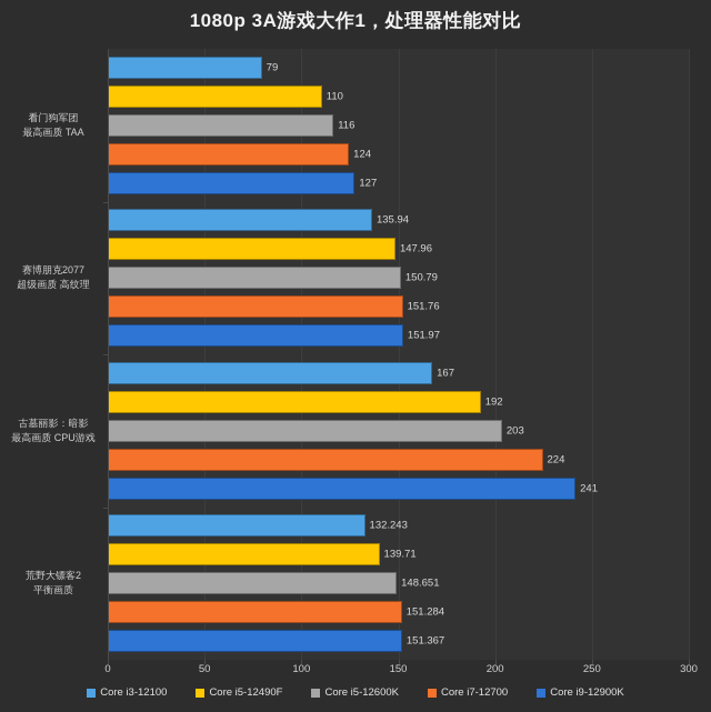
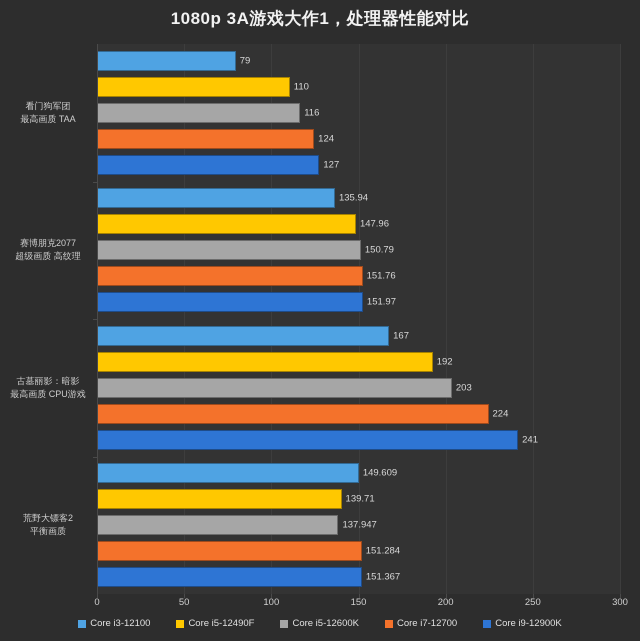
Core i3-12100/荒野大镖客2 平衡画质: 132.243 -> 149.609
Core i5-12600K/荒野大镖客2 平衡画质: 148.651 -> 137.947
